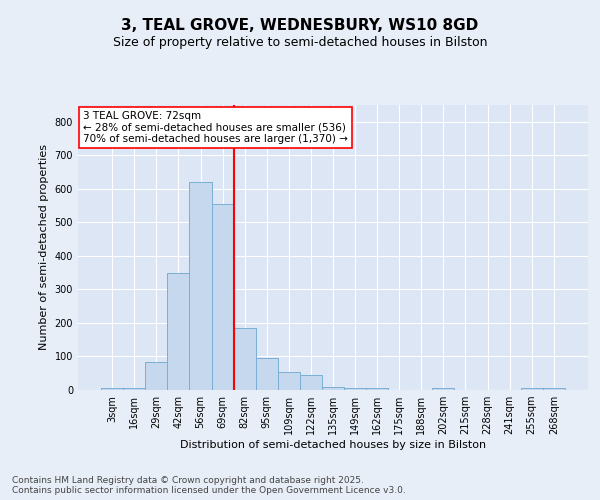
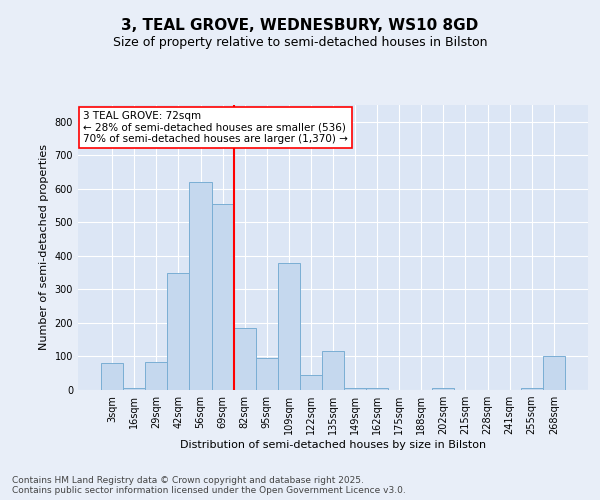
3sqm: 5 -> 80
109sqm: 55 -> 380
135sqm: 10 -> 115
268sqm: 5 -> 100
